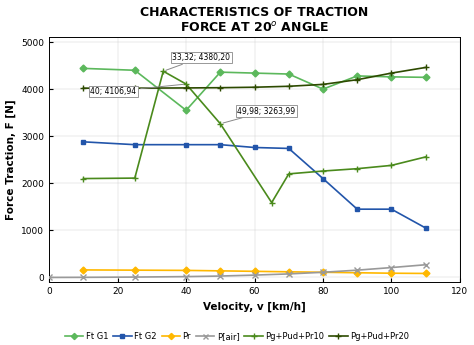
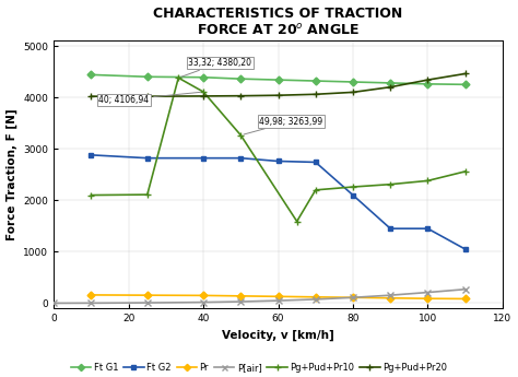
Ft G1/40: 3550 -> 4390
Ft G1/80: 4000 -> 4300
